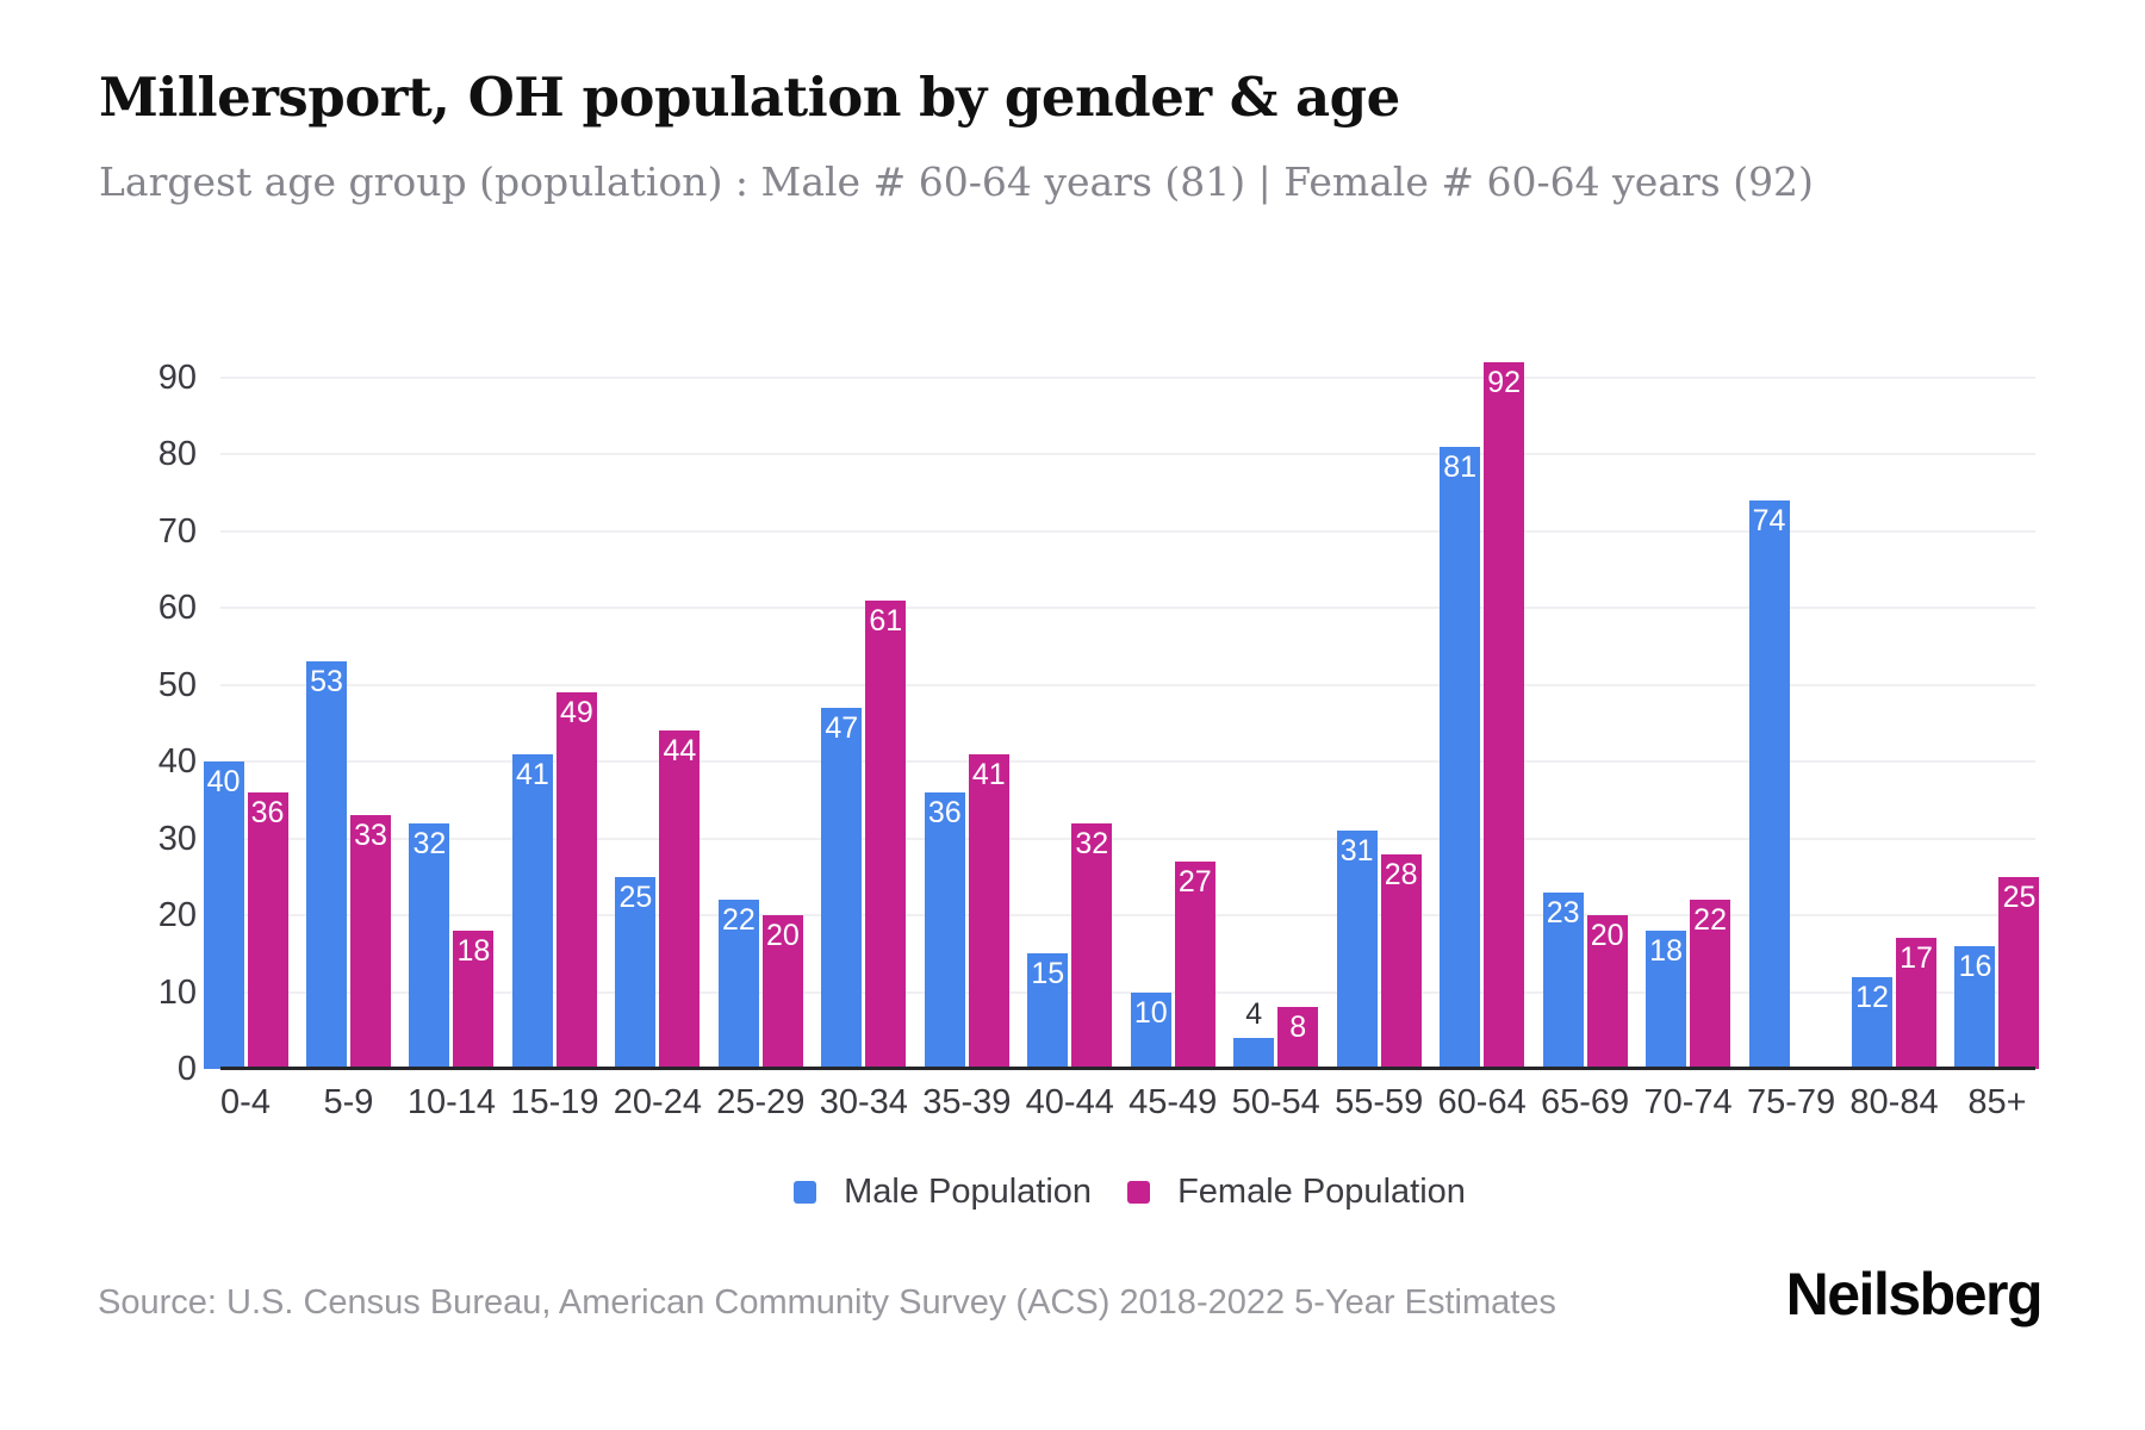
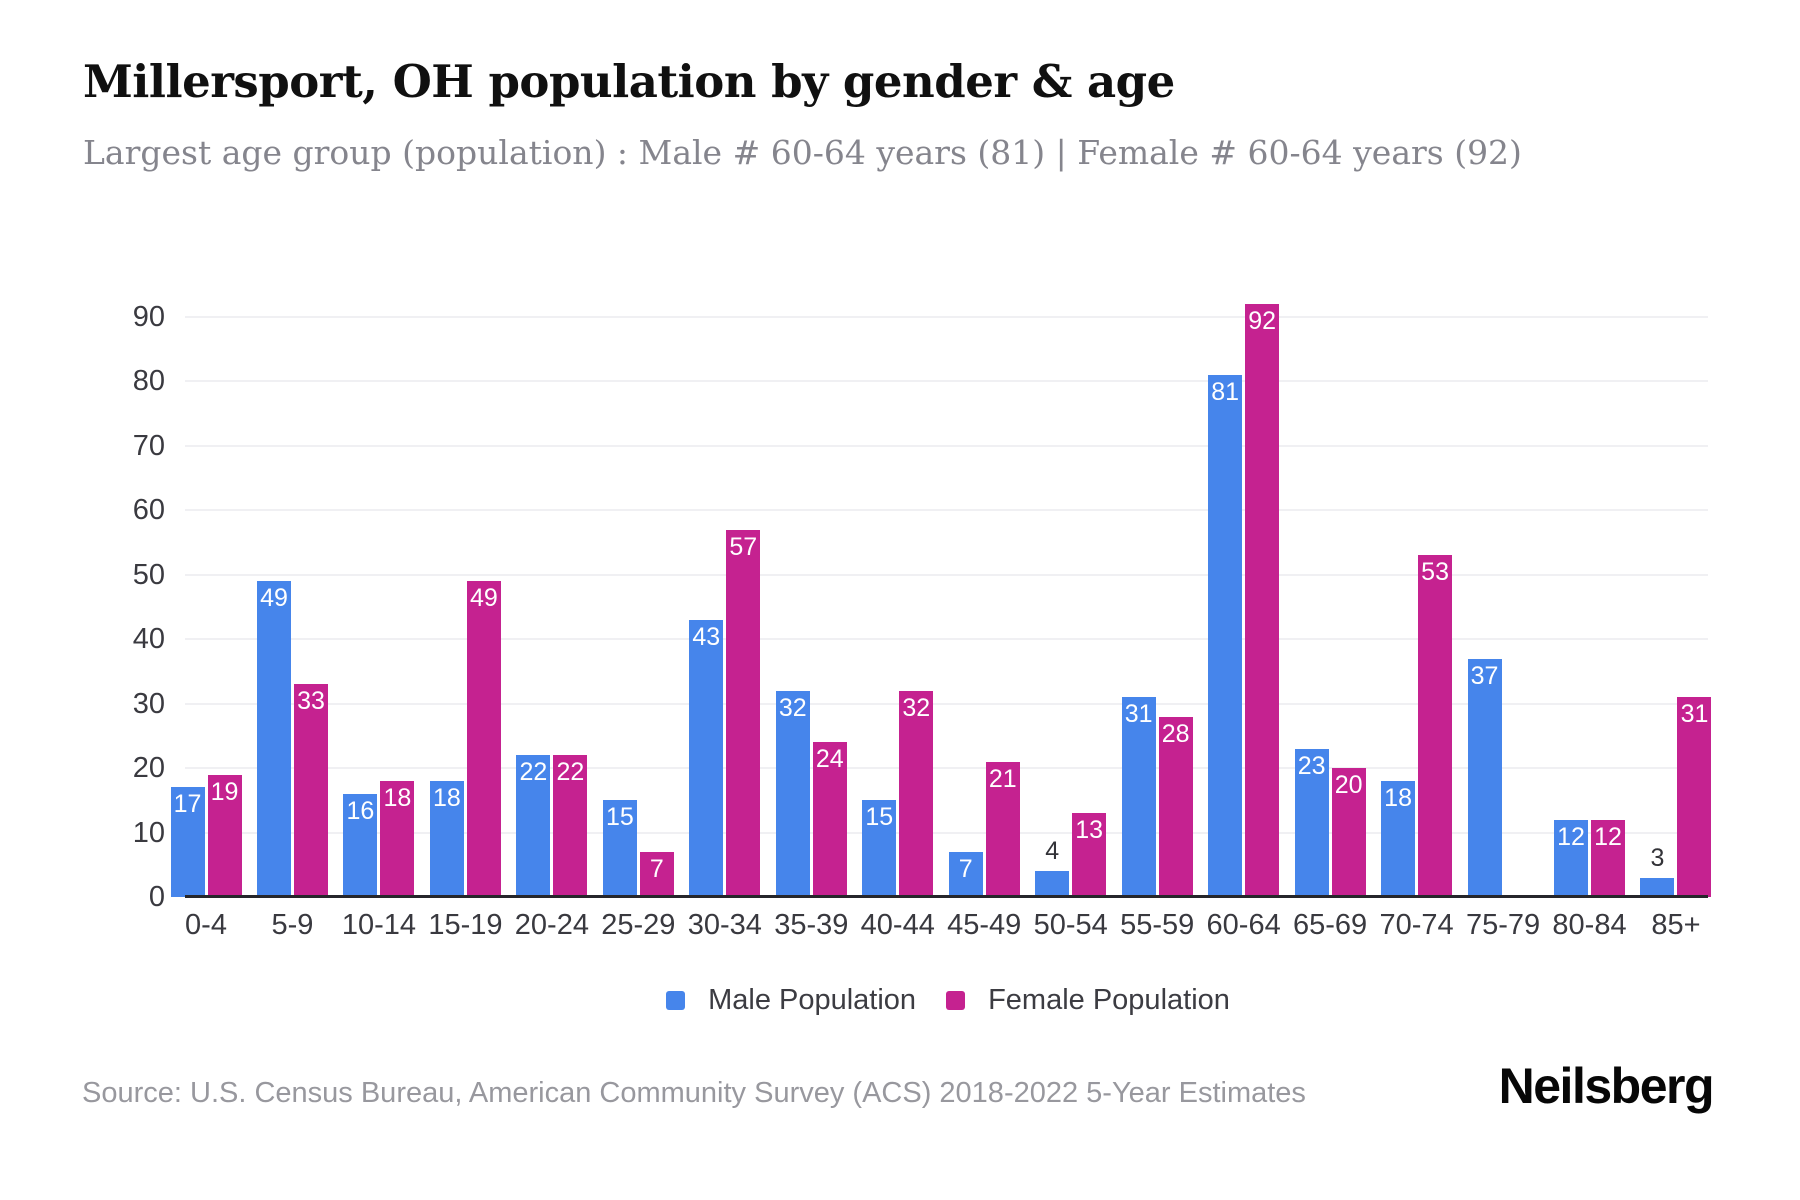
Male Population/0-4: 40 -> 17
Female Population/0-4: 36 -> 19
Male Population/5-9: 53 -> 49
Male Population/10-14: 32 -> 16
Male Population/15-19: 41 -> 18
Male Population/20-24: 25 -> 22
Female Population/20-24: 44 -> 22
Male Population/25-29: 22 -> 15
Female Population/25-29: 20 -> 7
Male Population/30-34: 47 -> 43
Female Population/30-34: 61 -> 57
Male Population/35-39: 36 -> 32
Female Population/35-39: 41 -> 24
Male Population/45-49: 10 -> 7
Female Population/45-49: 27 -> 21
Female Population/50-54: 8 -> 13
Female Population/70-74: 22 -> 53
Male Population/75-79: 74 -> 37
Female Population/80-84: 17 -> 12
Male Population/85+: 16 -> 3
Female Population/85+: 25 -> 31
